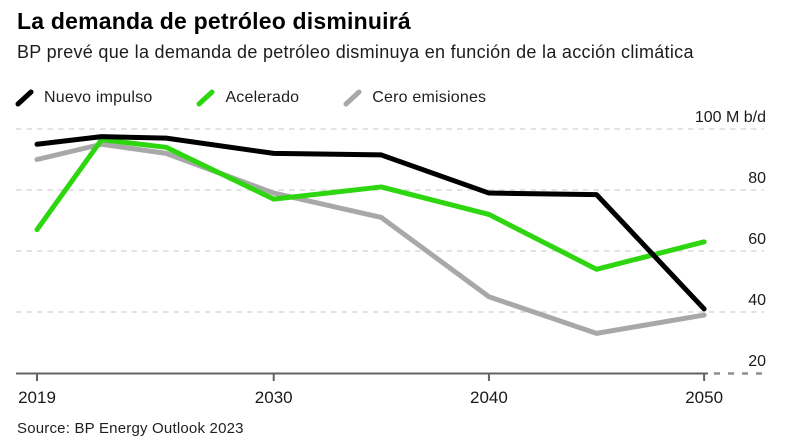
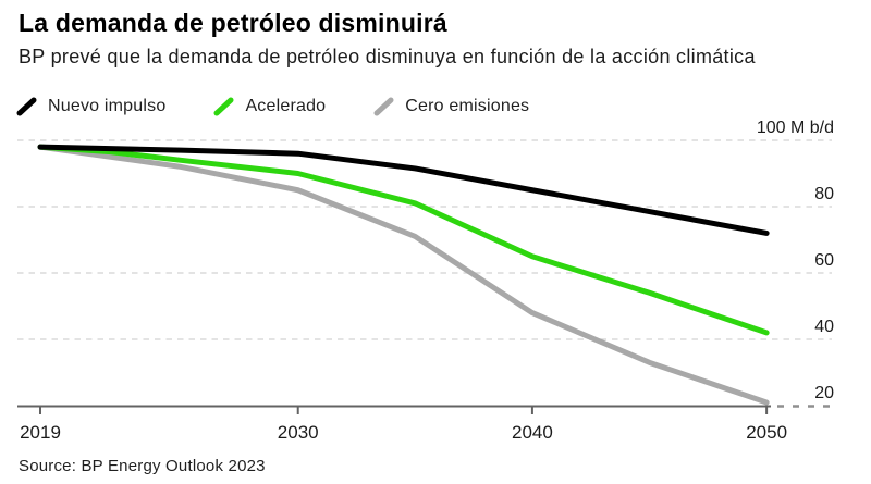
Nuevo impulso/2019: 95 -> 98
Acelerado/2019: 67 -> 98
Cero emisiones/2019: 90 -> 98
Nuevo impulso/2030: 92 -> 96
Acelerado/2030: 77 -> 90
Cero emisiones/2030: 79 -> 85
Nuevo impulso/2040: 79 -> 85
Acelerado/2040: 72 -> 65
Cero emisiones/2040: 45 -> 48
Nuevo impulso/2050: 41 -> 72
Acelerado/2050: 63 -> 42
Cero emisiones/2050: 39 -> 21
